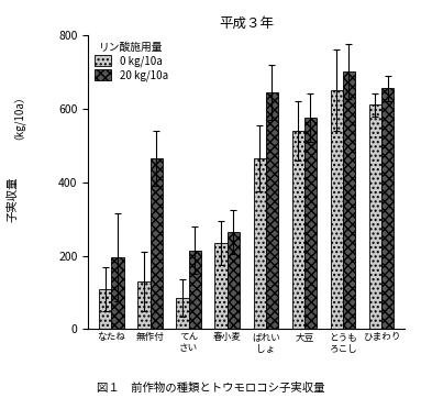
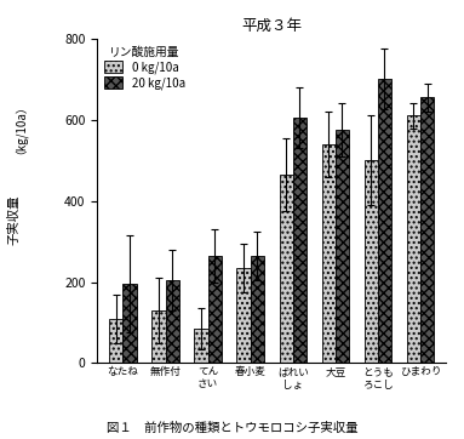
20 kg/10a/無作付: 465 -> 205
20 kg/10a/てん さい: 215 -> 265
20 kg/10a/ばれい しょ: 645 -> 605
0 kg/10a/とうも ろこし: 650 -> 500
